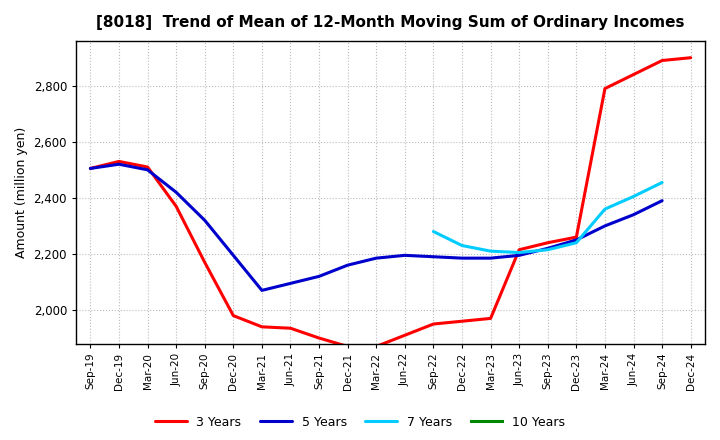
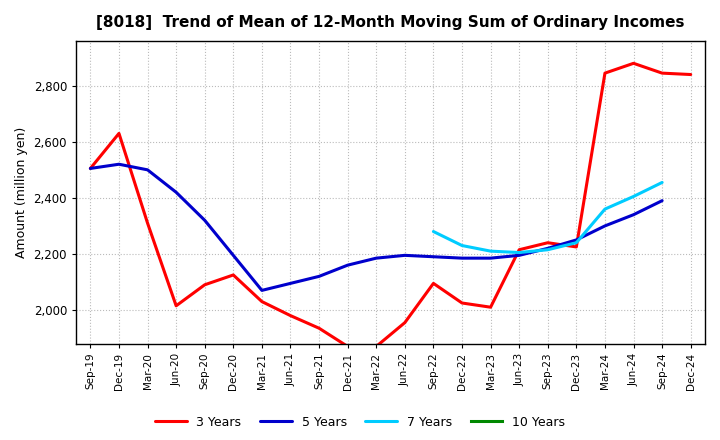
3 Years/Dec-19: 2,530 -> 2,630
3 Years/Mar-20: 2,510 -> 2,310
3 Years/Jun-20: 2,370 -> 2,015
3 Years/Sep-20: 2,170 -> 2,090
3 Years/Dec-20: 1,980 -> 2,125
3 Years/Mar-21: 1,940 -> 2,030
3 Years/Jun-21: 1,935 -> 1,980
3 Years/Sep-21: 1,900 -> 1,935
3 Years/Jun-22: 1,910 -> 1,955
3 Years/Sep-22: 1,950 -> 2,095
3 Years/Dec-22: 1,960 -> 2,025
3 Years/Mar-23: 1,970 -> 2,010
3 Years/Dec-23: 2,260 -> 2,225
3 Years/Mar-24: 2,790 -> 2,845
3 Years/Jun-24: 2,840 -> 2,880
3 Years/Sep-24: 2,890 -> 2,845
3 Years/Dec-24: 2,900 -> 2,840
